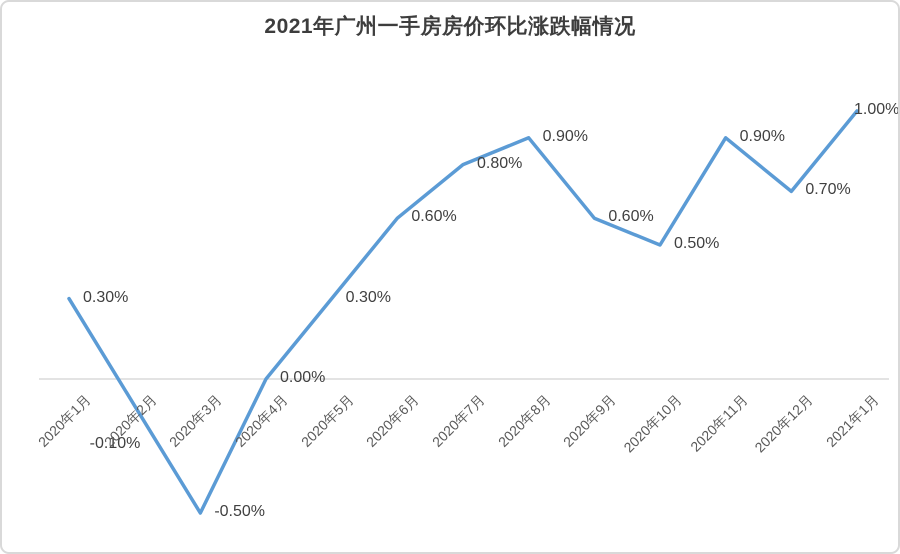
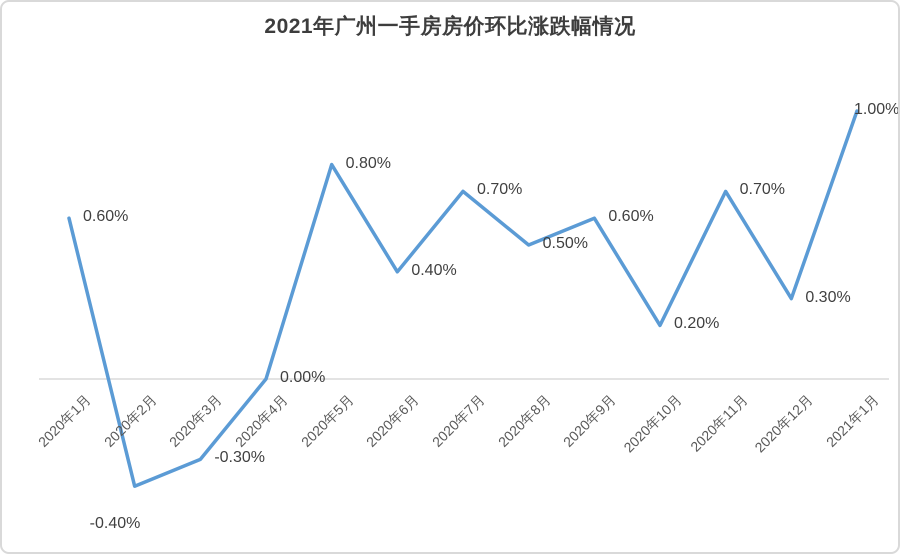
2020年1月: 0.30% -> 0.60%
2020年2月: -0.10% -> -0.40%
2020年3月: -0.50% -> -0.30%
2020年5月: 0.30% -> 0.80%
2020年6月: 0.60% -> 0.40%
2020年7月: 0.80% -> 0.70%
2020年8月: 0.90% -> 0.50%
2020年10月: 0.50% -> 0.20%
2020年11月: 0.90% -> 0.70%
2020年12月: 0.70% -> 0.30%
